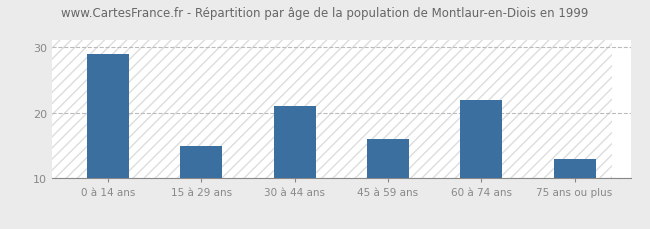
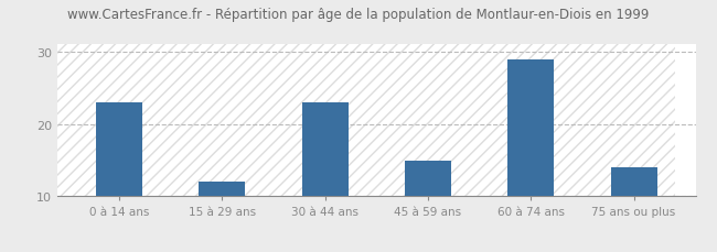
0 à 14 ans: 29 -> 23
15 à 29 ans: 15 -> 12
30 à 44 ans: 21 -> 23
45 à 59 ans: 16 -> 15
60 à 74 ans: 22 -> 29
75 ans ou plus: 13 -> 14
